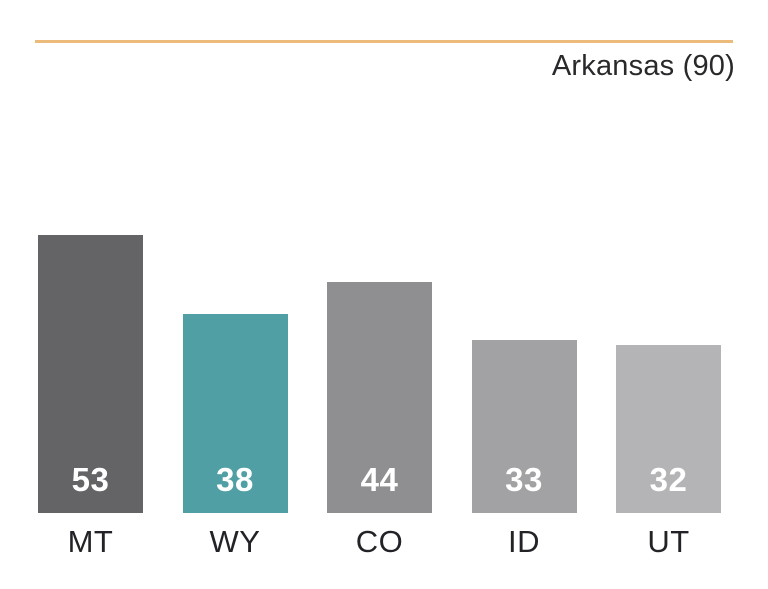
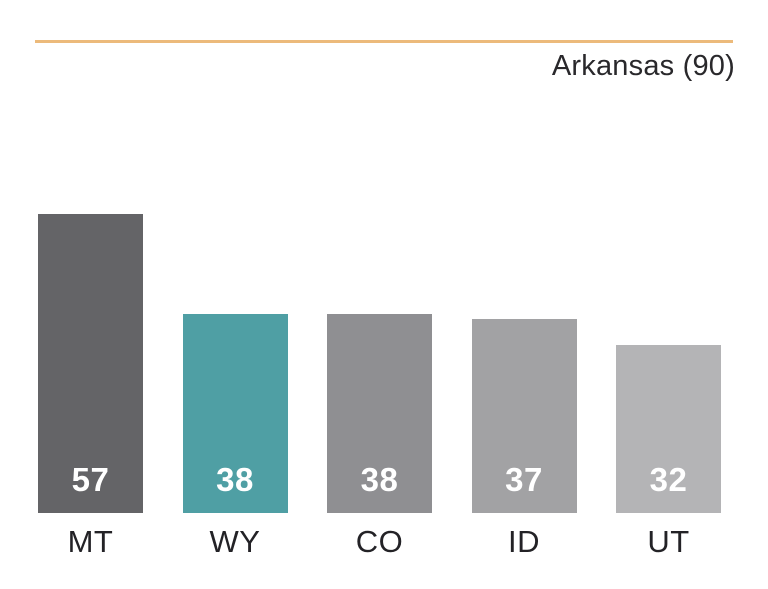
MT: 53 -> 57
CO: 44 -> 38
ID: 33 -> 37
